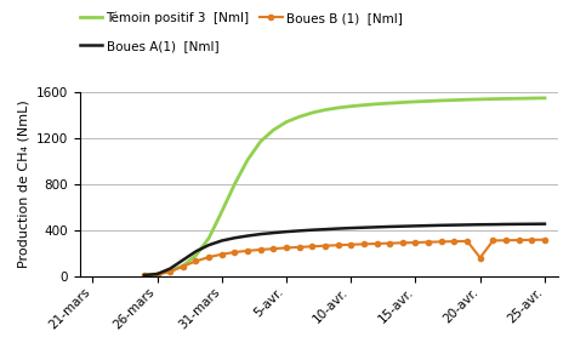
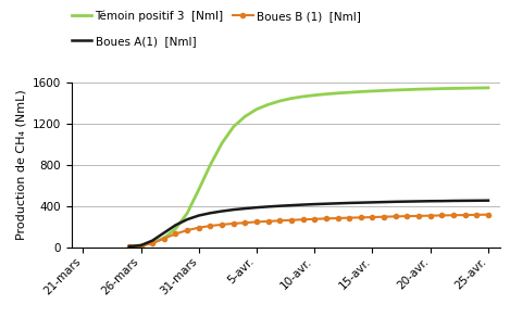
Boues B (1) [Nml]/20-avr.: 160 -> 310
